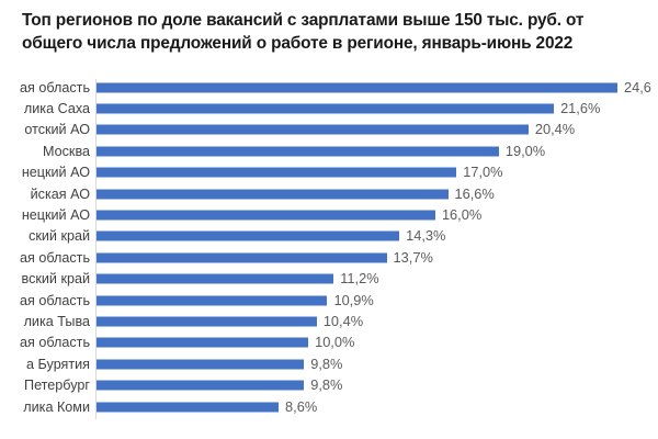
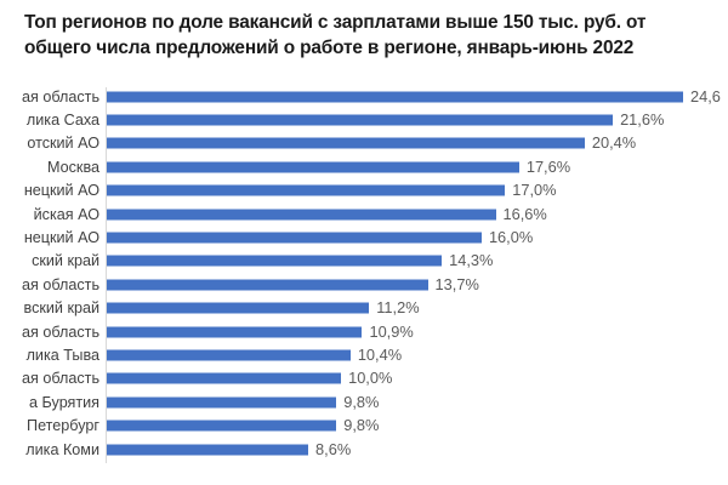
Москва: 19,0% -> 17,6%
